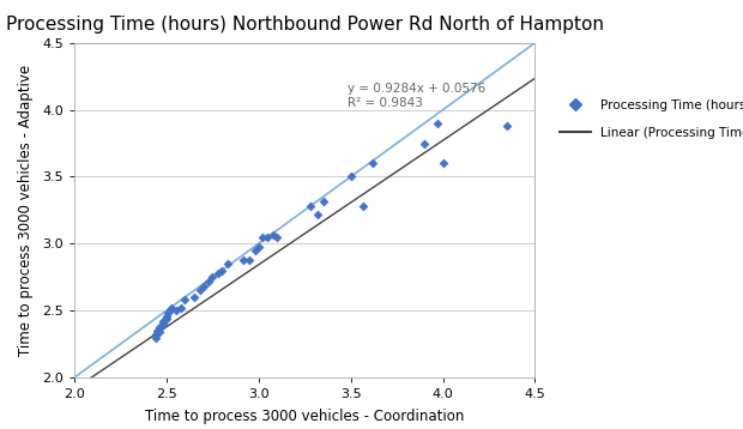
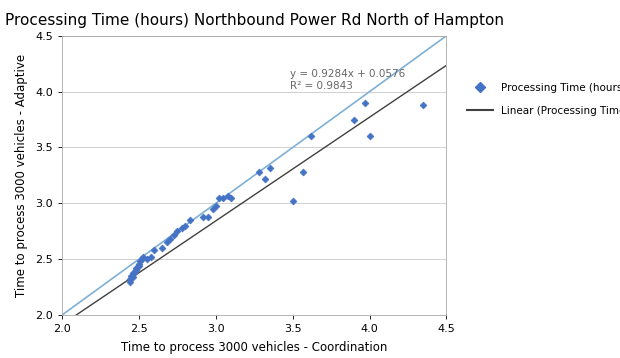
3.5: 3.50 -> 3.02
